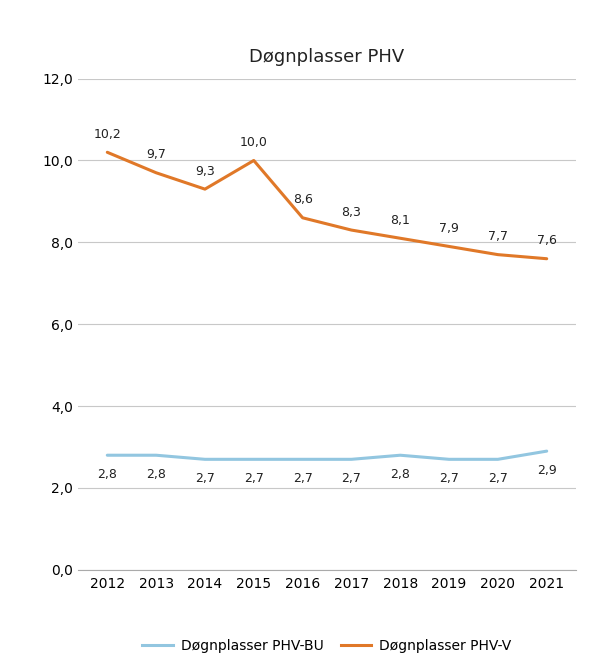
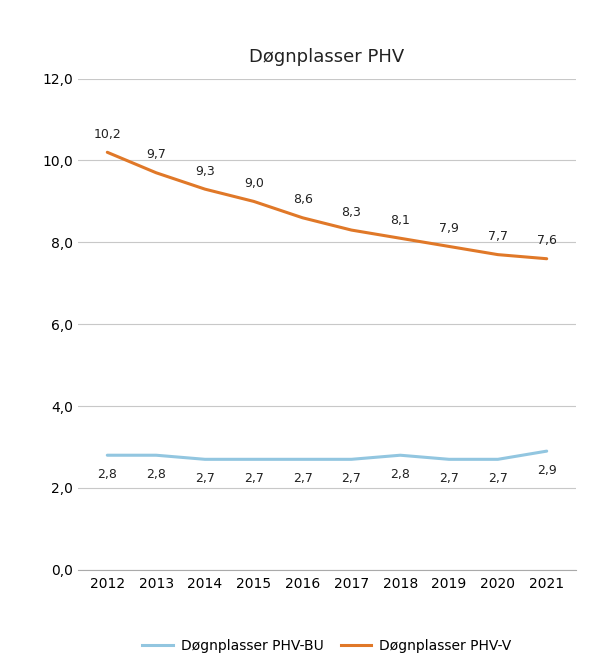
Døgnplasser PHV-V/2015: 10,0 -> 9,0
